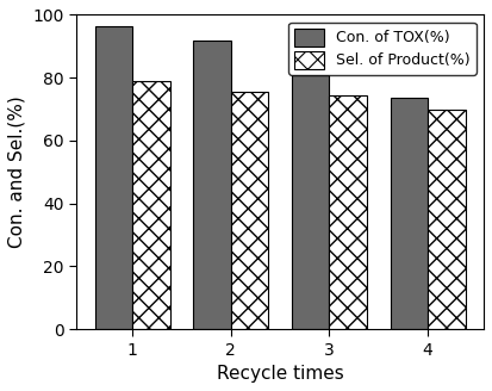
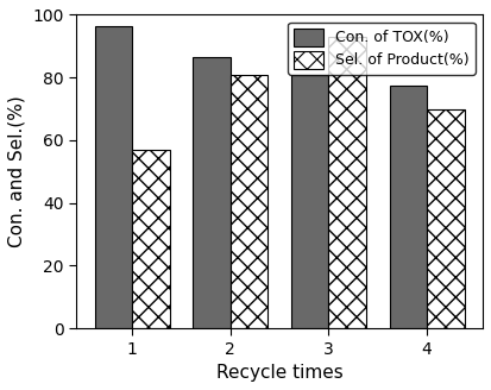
Sel. of Product(%)/1: 79.0 -> 57.0
Con. of TOX(%)/2: 92.0 -> 86.5
Sel. of Product(%)/2: 75.5 -> 81.0
Sel. of Product(%)/3: 74.5 -> 93.0
Con. of TOX(%)/4: 73.5 -> 77.5
